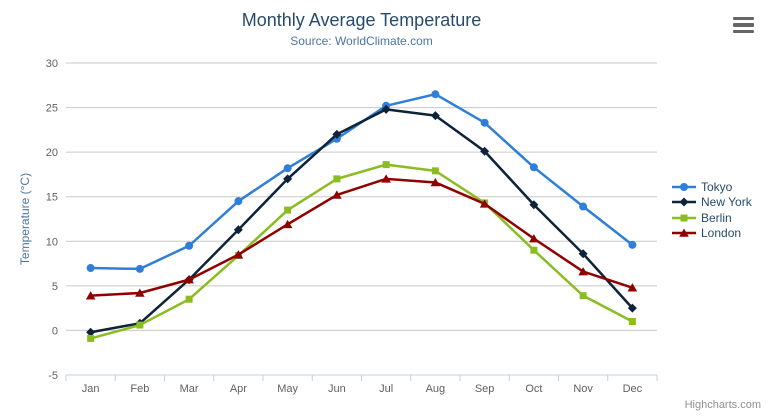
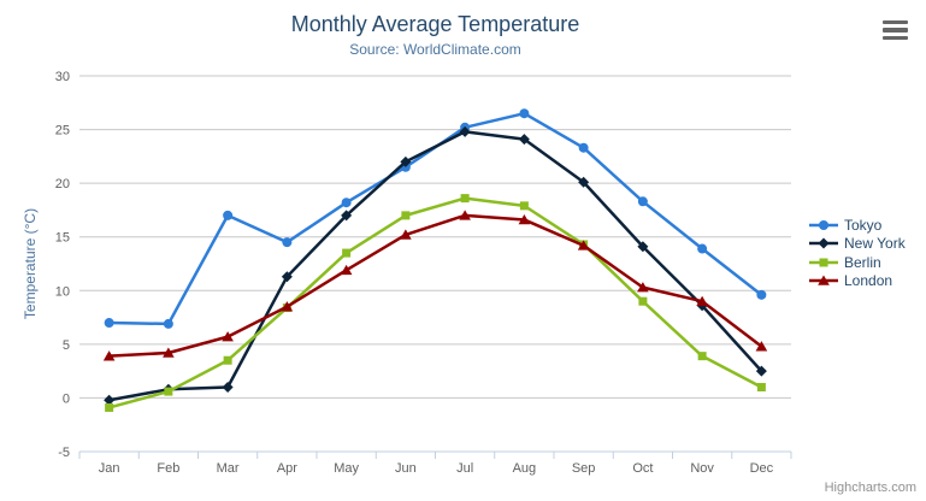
Tokyo/Mar: 10 -> 17
New York/Mar: 6 -> 1
London/Nov: 7 -> 9
